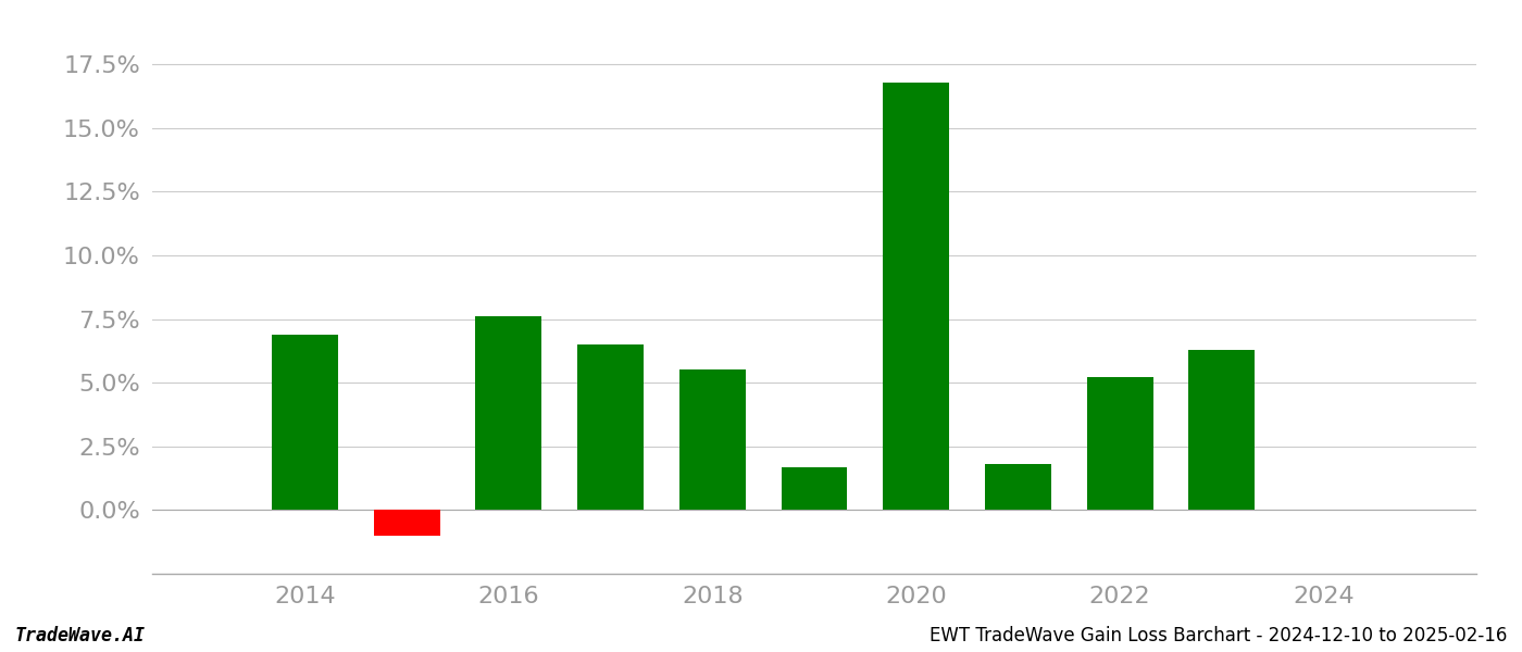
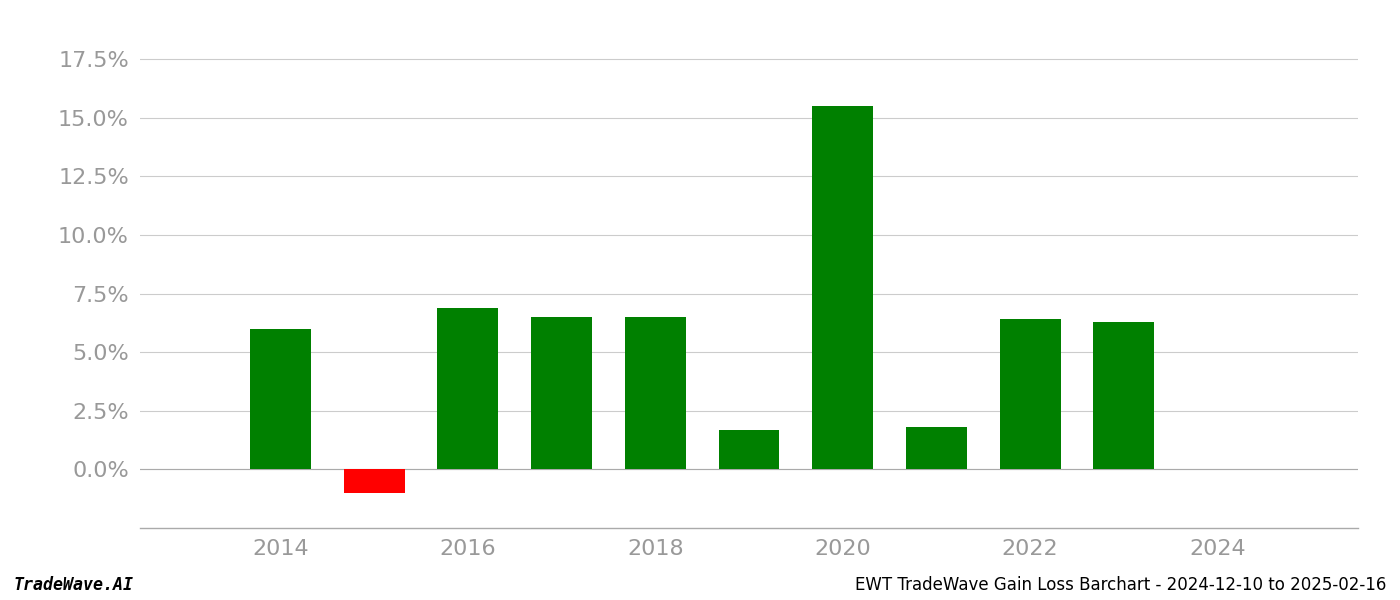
2014: 6.9% -> 6.0%
2016: 7.6% -> 6.9%
2018: 5.5% -> 6.5%
2020: 16.8% -> 15.5%
2022: 5.2% -> 6.4%
